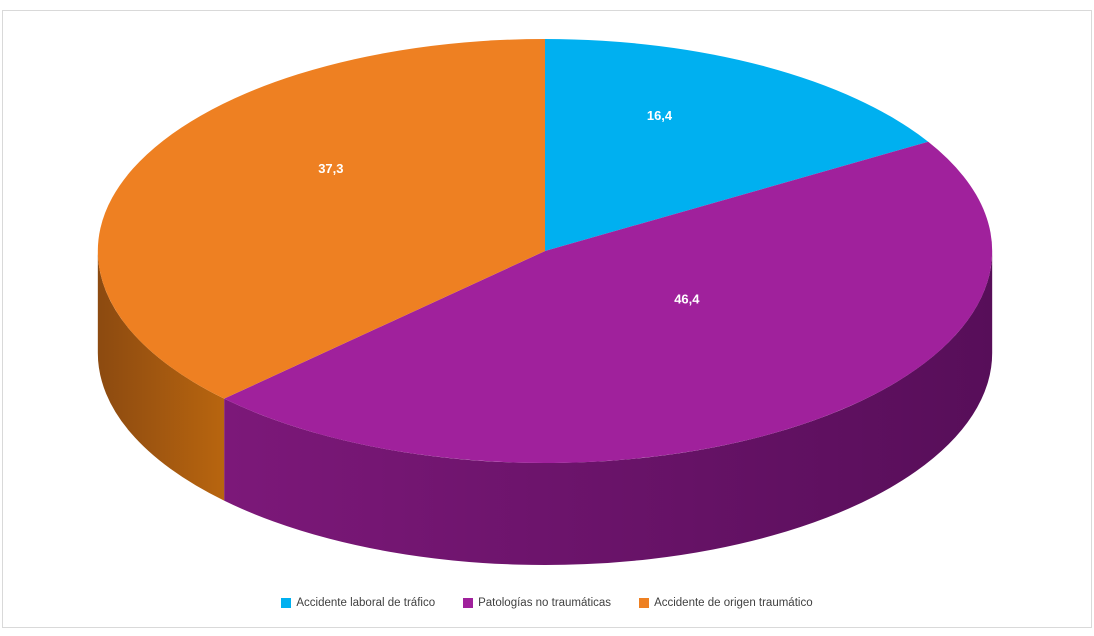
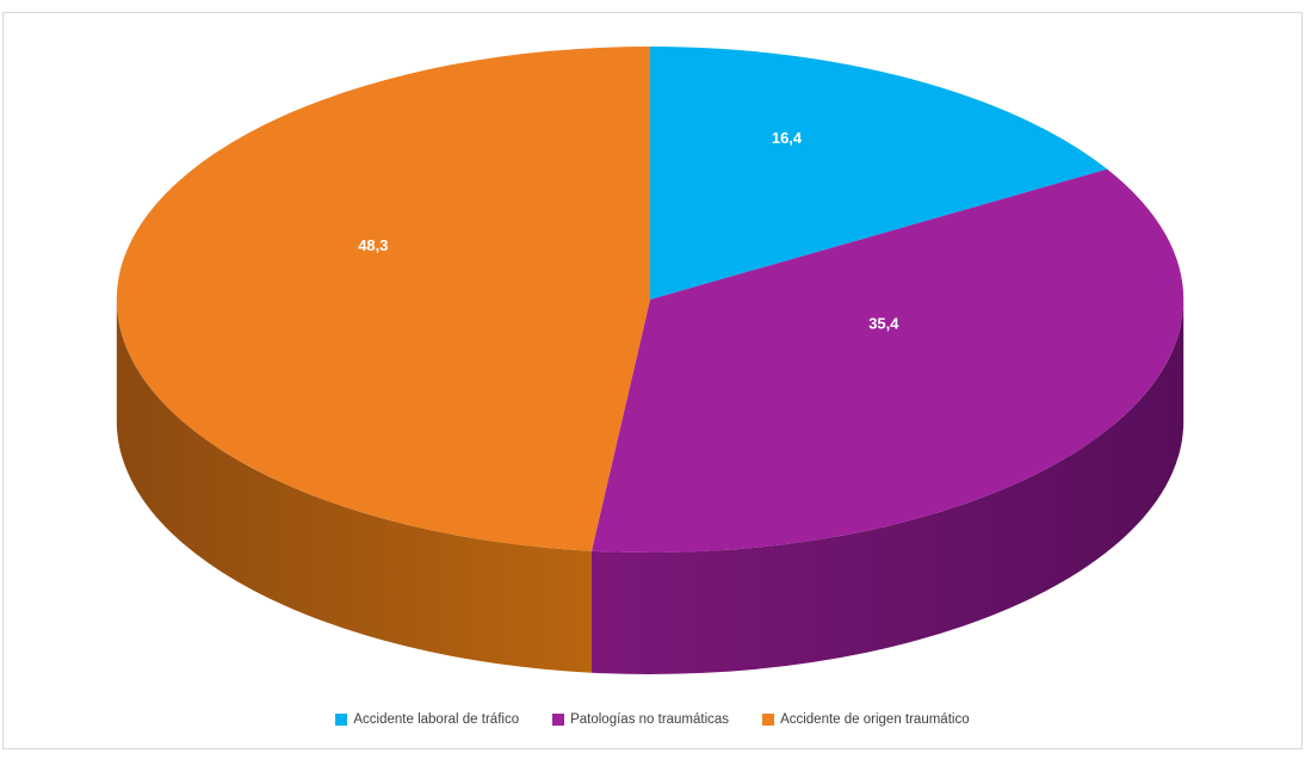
Patologías no traumáticas: 46,4 -> 35,4
Accidente de origen traumático: 37,3 -> 48,3
